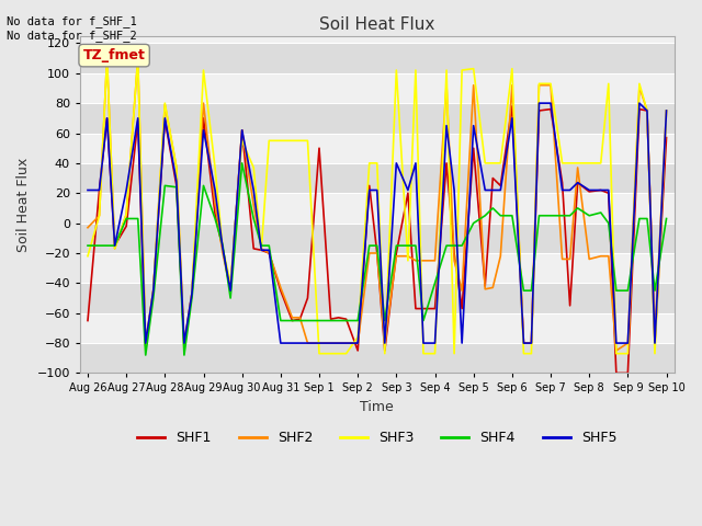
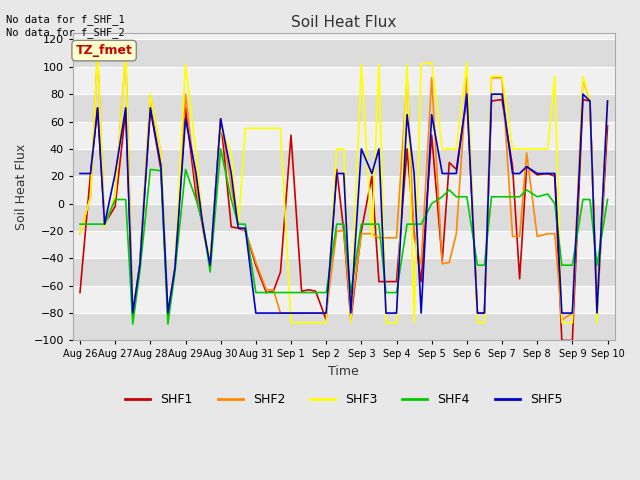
SHF2/Aug 26: -3 -> -22
SHF3/Sep 2: -76 -> -87
SHF4/Sep 4: -40 -> -65
SHF5/Sep 6: 70 -> 80
